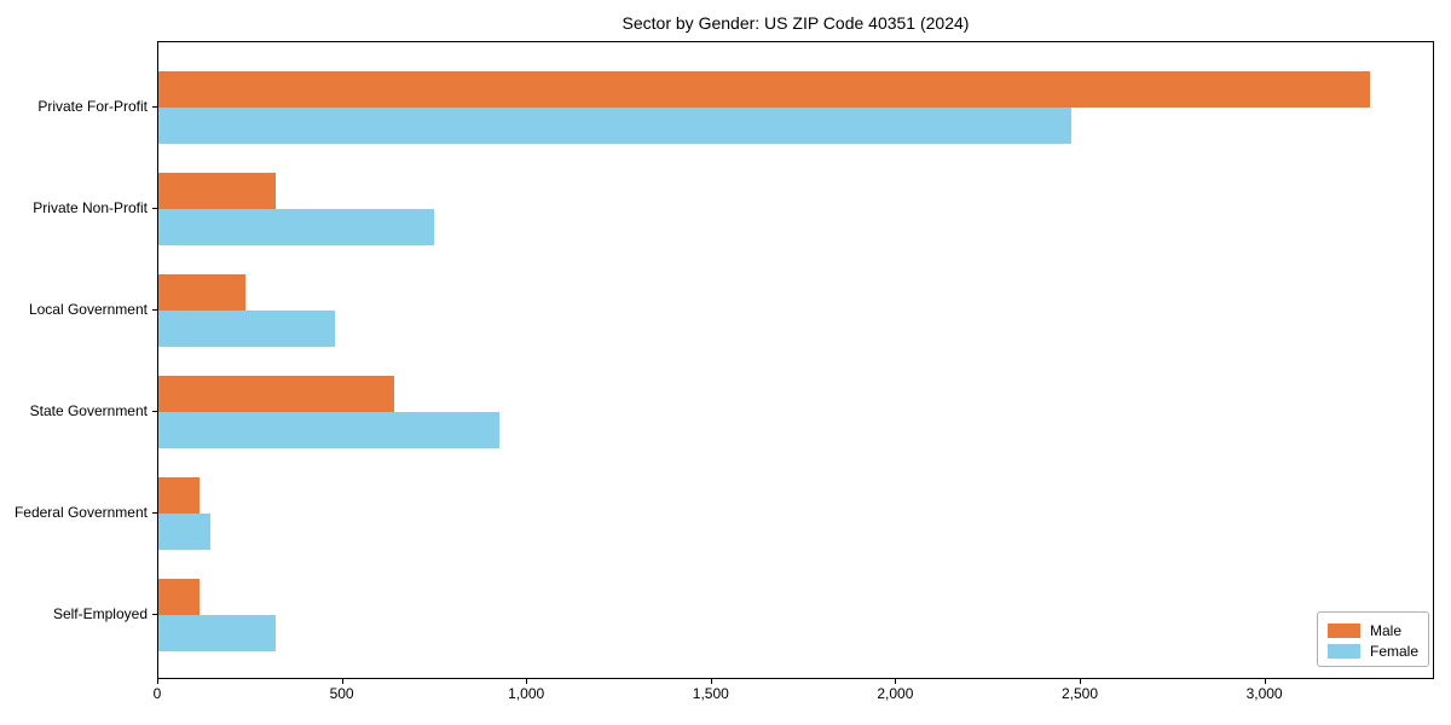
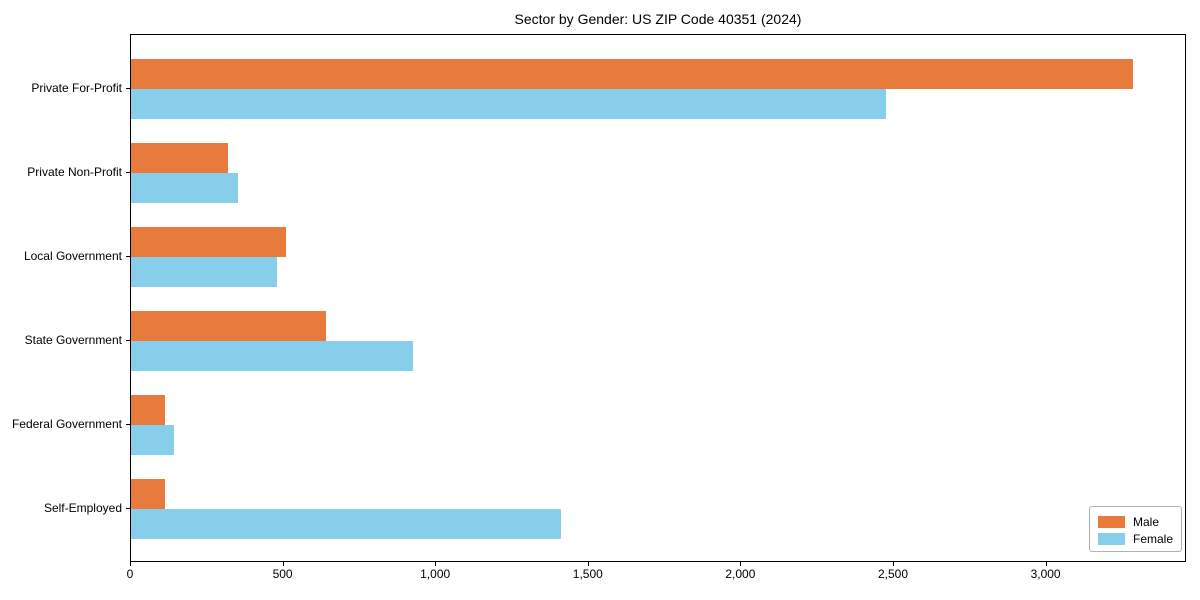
Female/Private Non-Profit: 750 -> 350
Male/Local Government: 240 -> 510
Female/Self-Employed: 320 -> 1410
